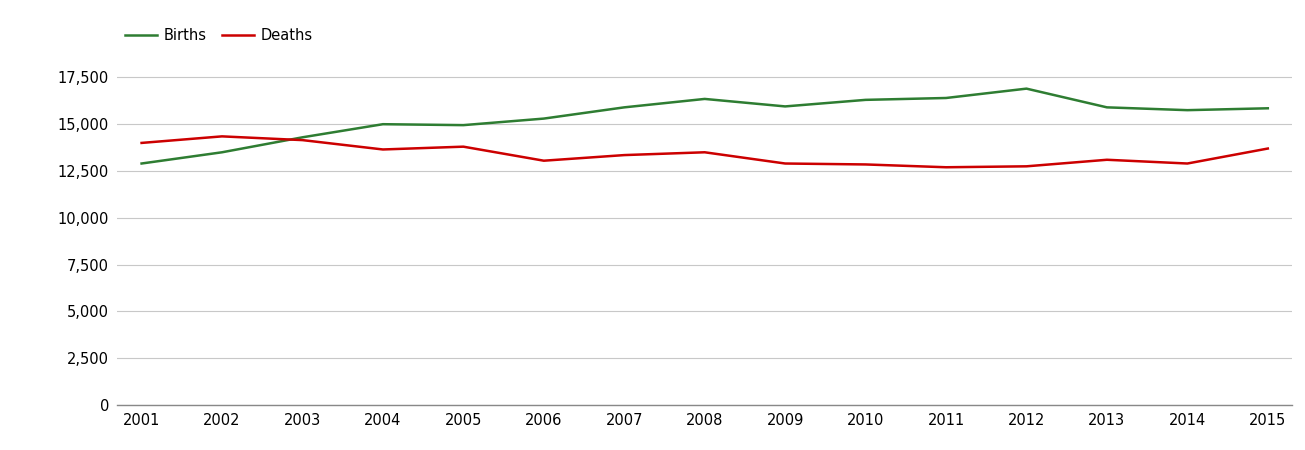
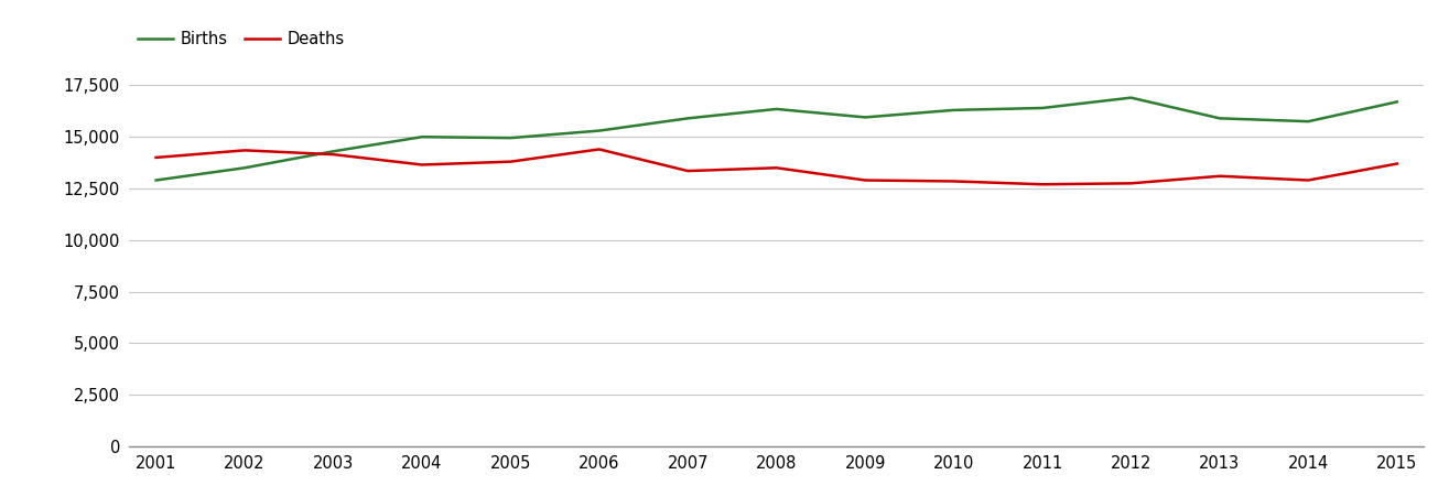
Deaths/2006: 13,000 -> 14,400
Births/2015: 15,800 -> 16,700
